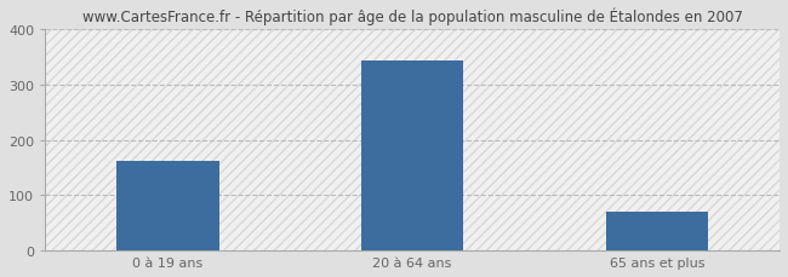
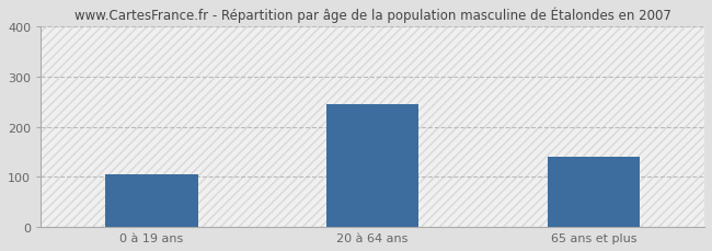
0 à 19 ans: 163 -> 105
20 à 64 ans: 345 -> 245
65 ans et plus: 70 -> 140
